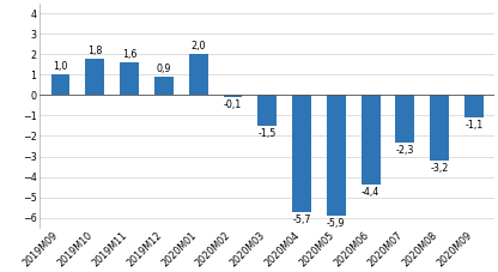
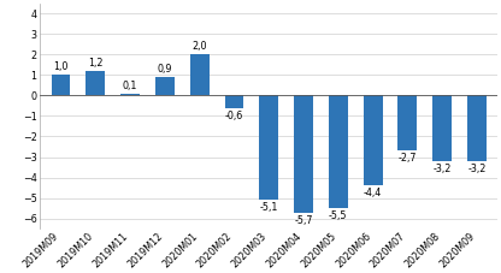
2019M10: 1,8 -> 1,2
2019M11: 1,6 -> 0,1
2020M02: -0,1 -> -0,6
2020M03: -1,5 -> -5,1
2020M05: -5,9 -> -5,5
2020M07: -2,3 -> -2,7
2020M09: -1,1 -> -3,2
